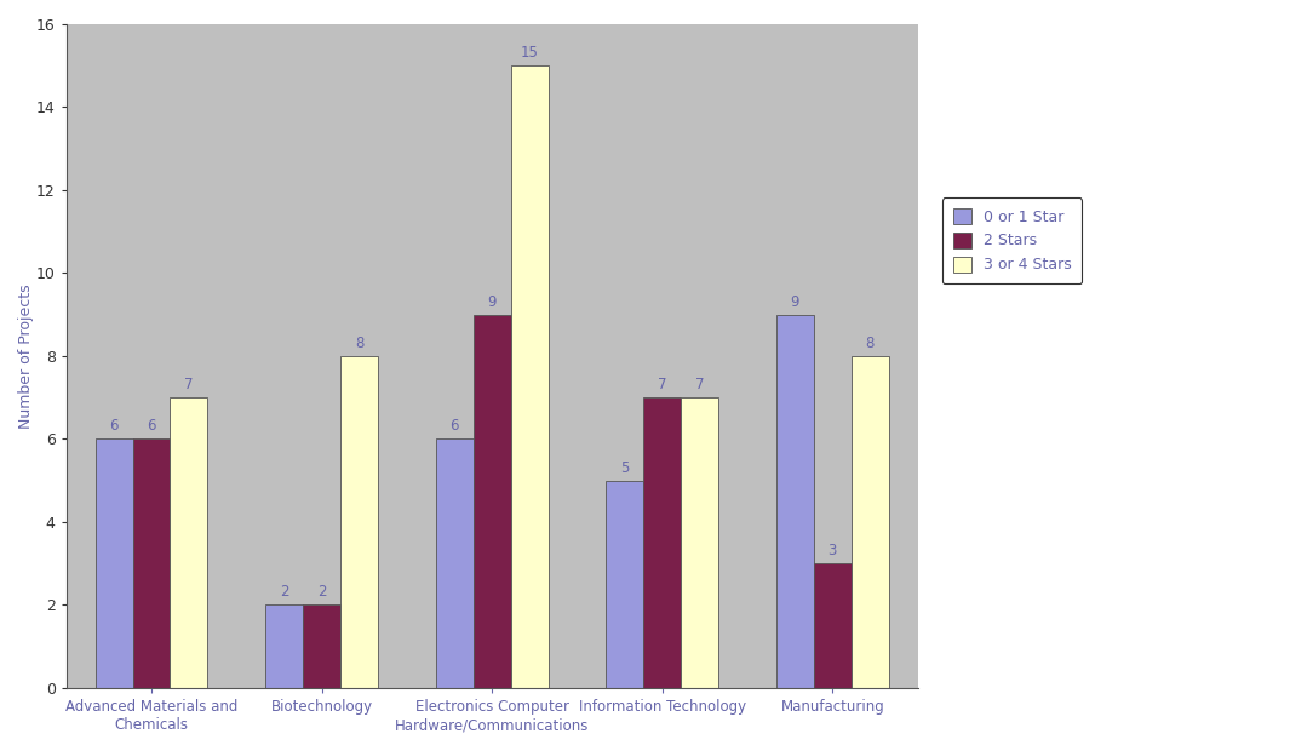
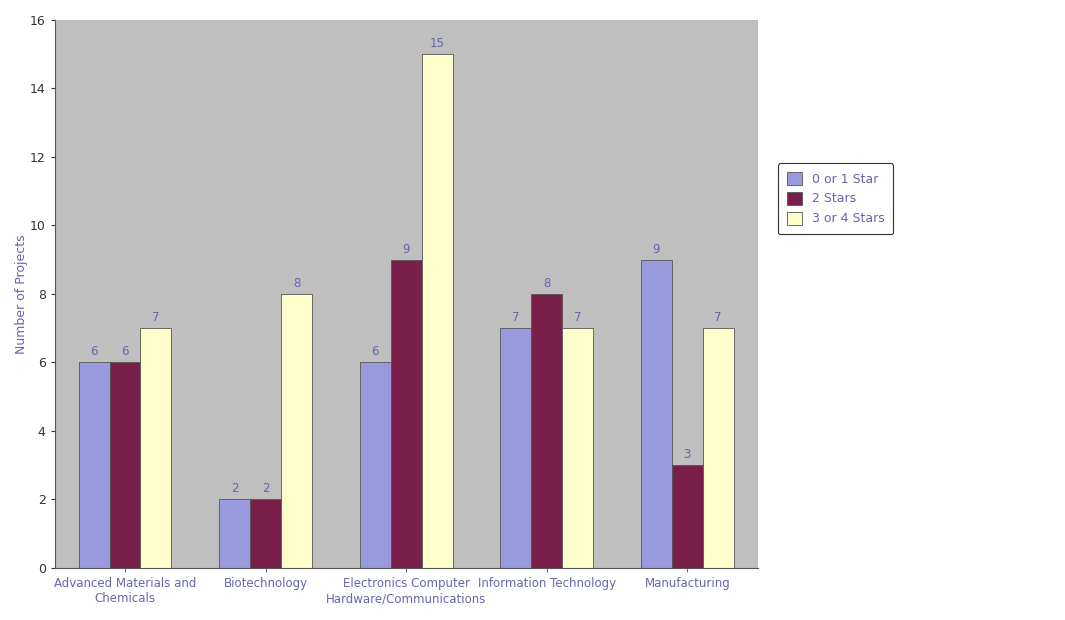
0 or 1 Star/Information Technology: 5 -> 7
2 Stars/Information Technology: 7 -> 8
3 or 4 Stars/Manufacturing: 8 -> 7
